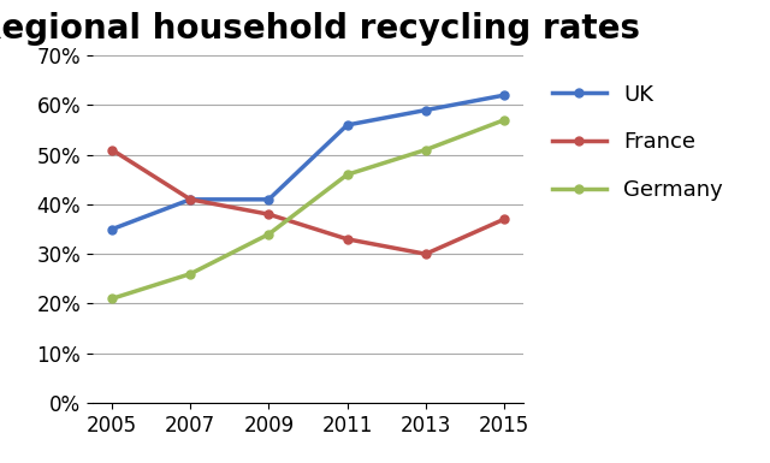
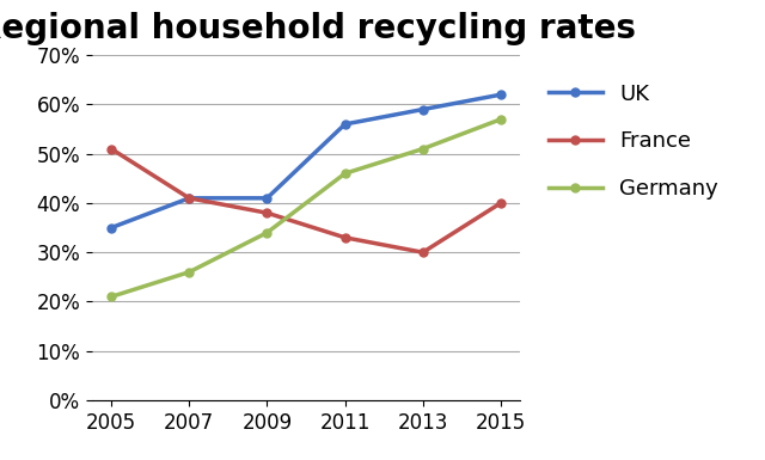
France/2015: 37% -> 40%
